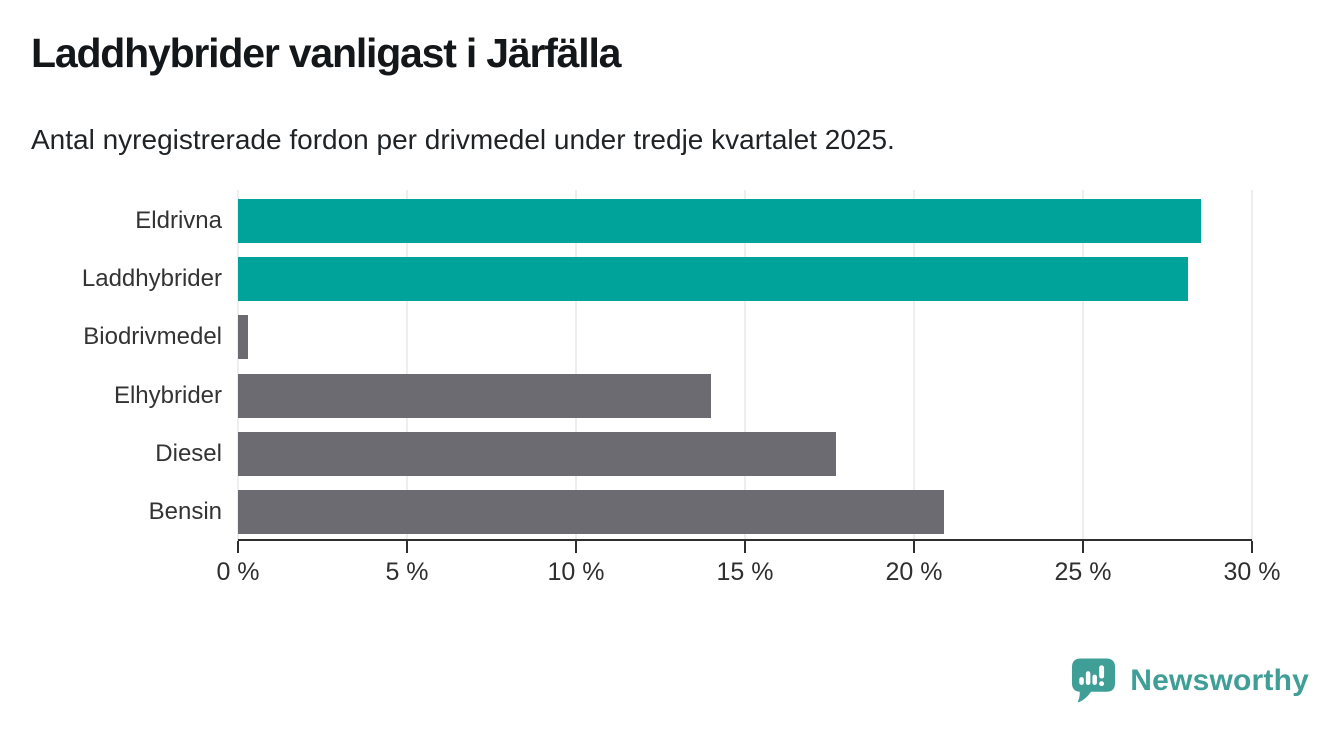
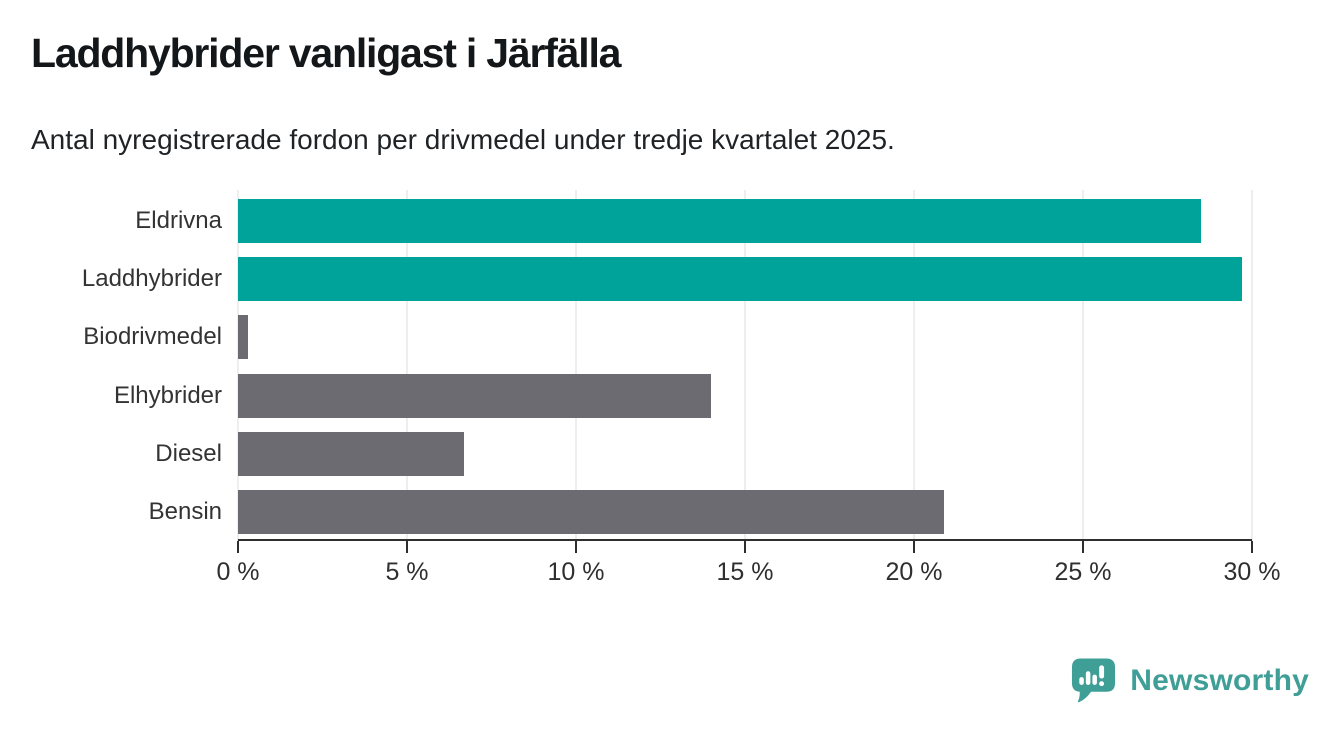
Laddhybrider: 28.1% -> 29.7%
Diesel: 17.7% -> 6.7%
